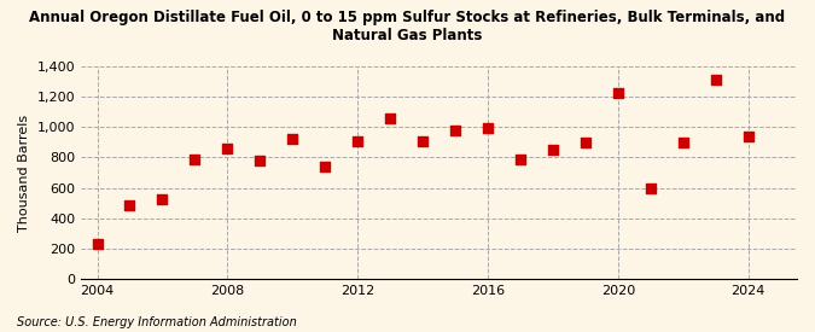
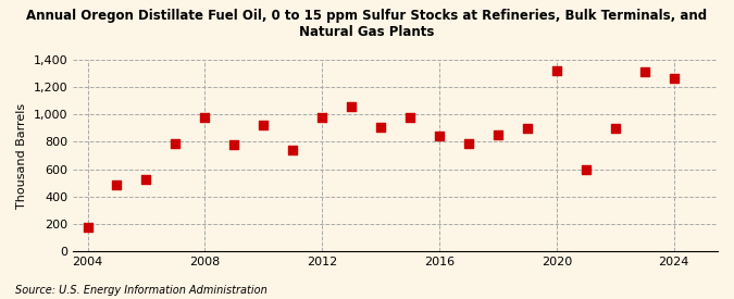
2004: 230 -> 180
2008: 860 -> 980
2012: 910 -> 980
2016: 990 -> 840
2020: 1,220 -> 1,320
2024: 940 -> 1,260
